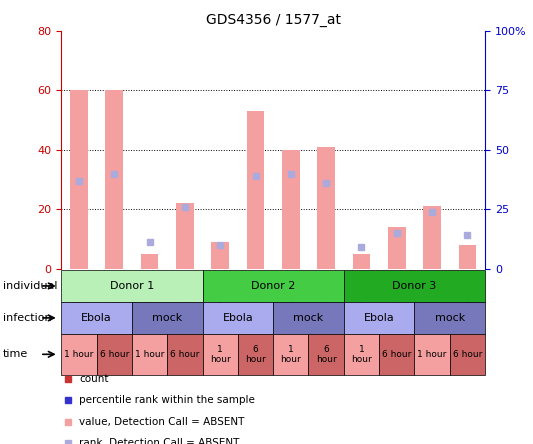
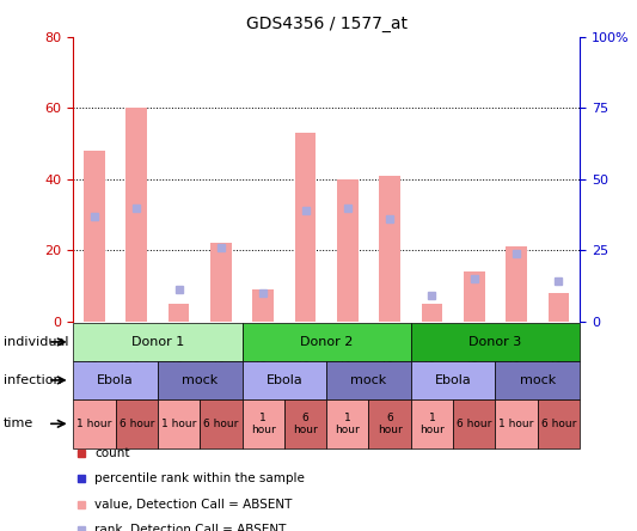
GSM787941: 60 -> 48
